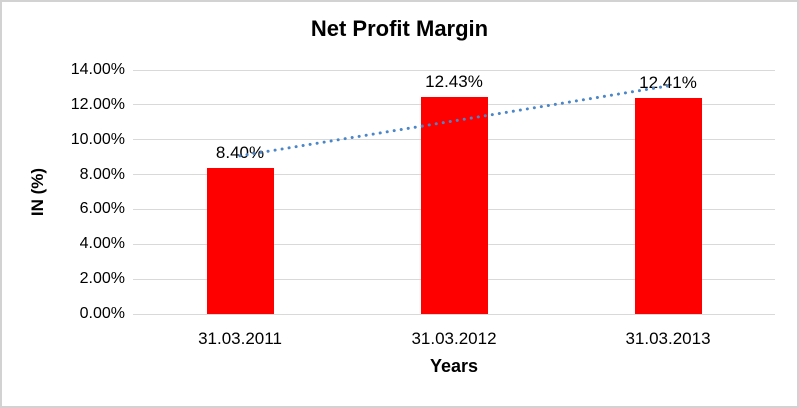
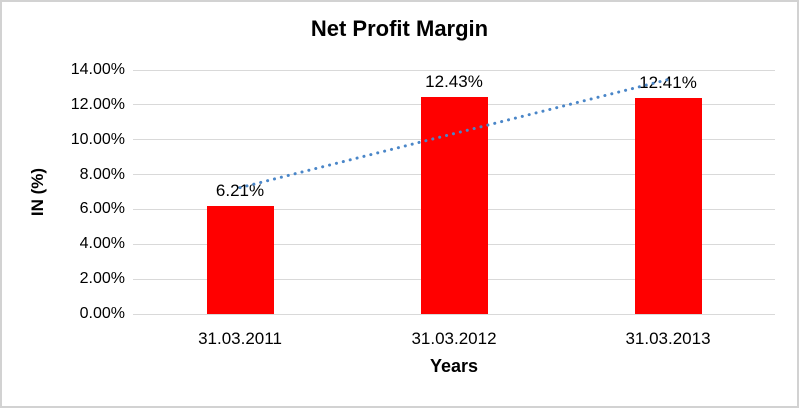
31.03.2011: 8.40% -> 6.21%
